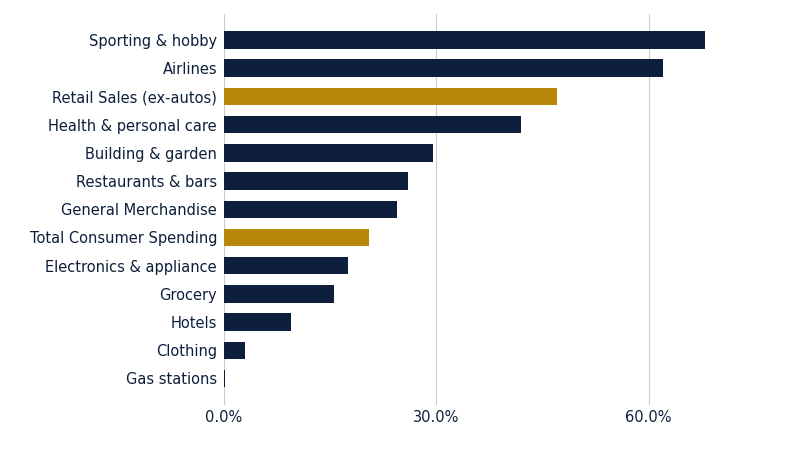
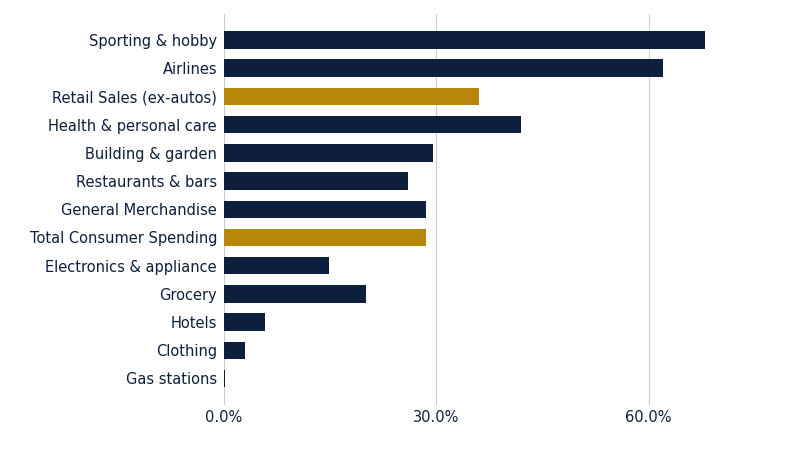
Retail Sales (ex-autos): 47.0% -> 36.0%
General Merchandise: 24.5% -> 28.6%
Total Consumer Spending: 20.5% -> 28.6%
Electronics & appliance: 17.5% -> 14.8%
Grocery: 15.5% -> 20.0%
Hotels: 9.5% -> 5.8%
